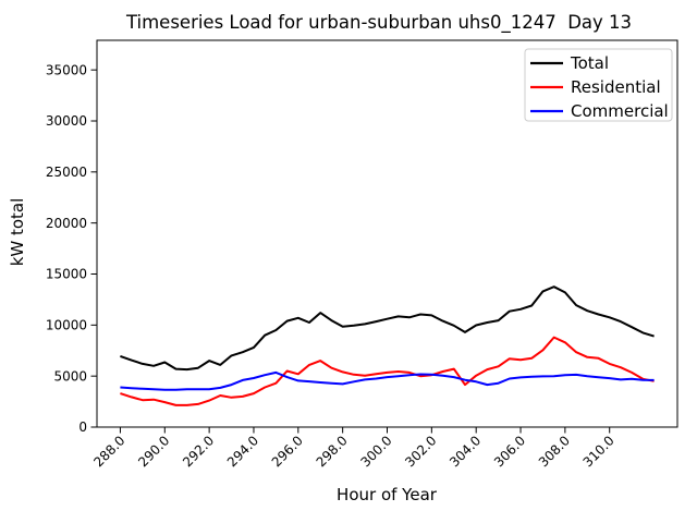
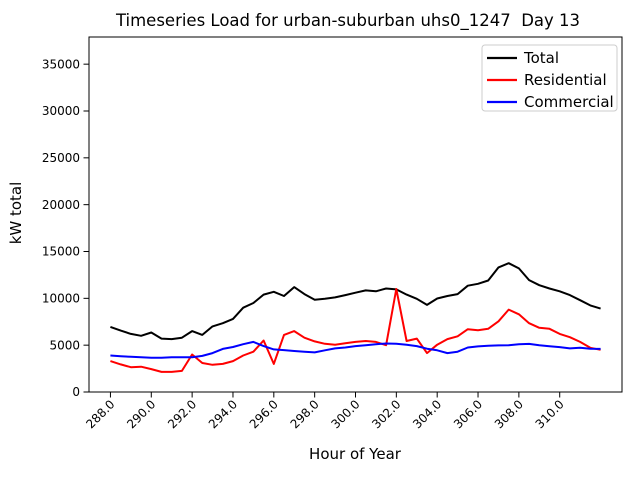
Residential/292.0: 3000 -> 4000
Residential/296.0: 5000 -> 3000
Residential/302.0: 5000 -> 11000
